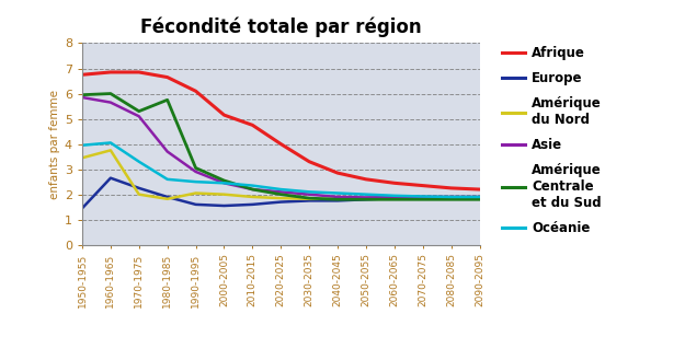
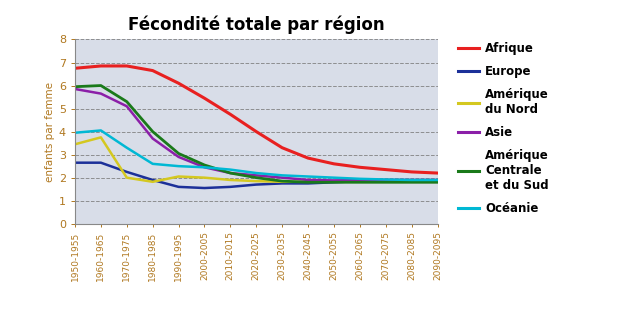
Europe/1950-1955: 1.45 -> 2.65
Amérique Centrale et du Sud/1980-1985: 5.75 -> 4.00
Afrique/2000-2005: 5.15 -> 5.45
